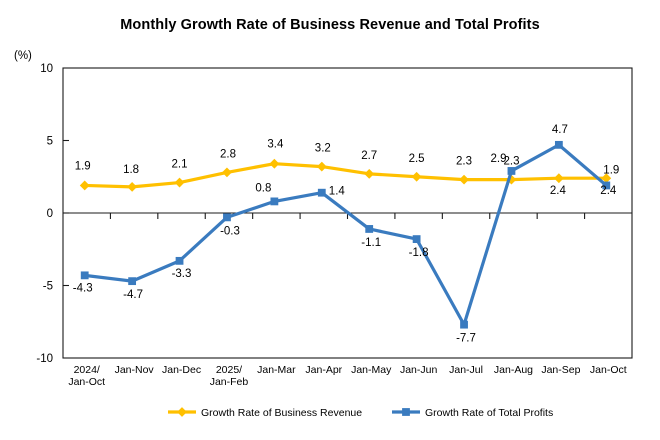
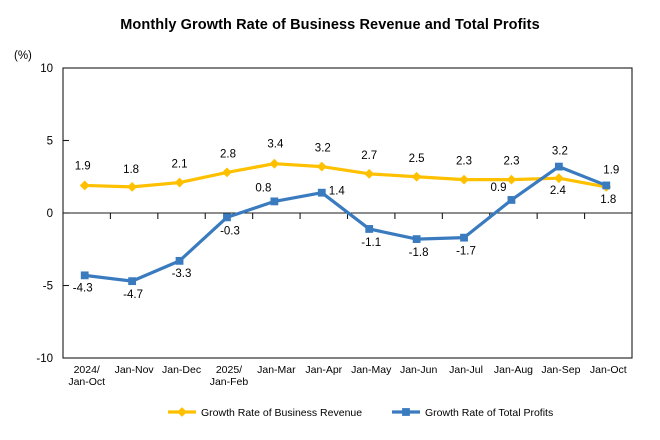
Growth Rate of Total Profits/Jan-Jul: -7.7 -> -1.7
Growth Rate of Total Profits/Jan-Aug: 2.9 -> 0.9
Growth Rate of Total Profits/Jan-Sep: 4.7 -> 3.2
Growth Rate of Business Revenue/Jan-Oct: 2.4 -> 1.8
